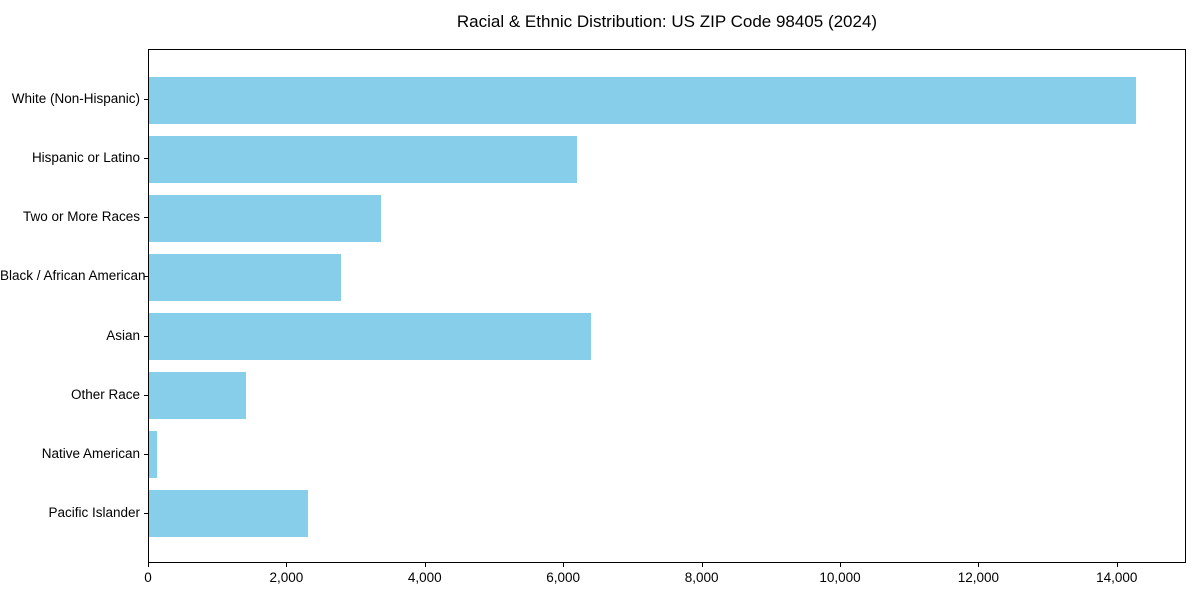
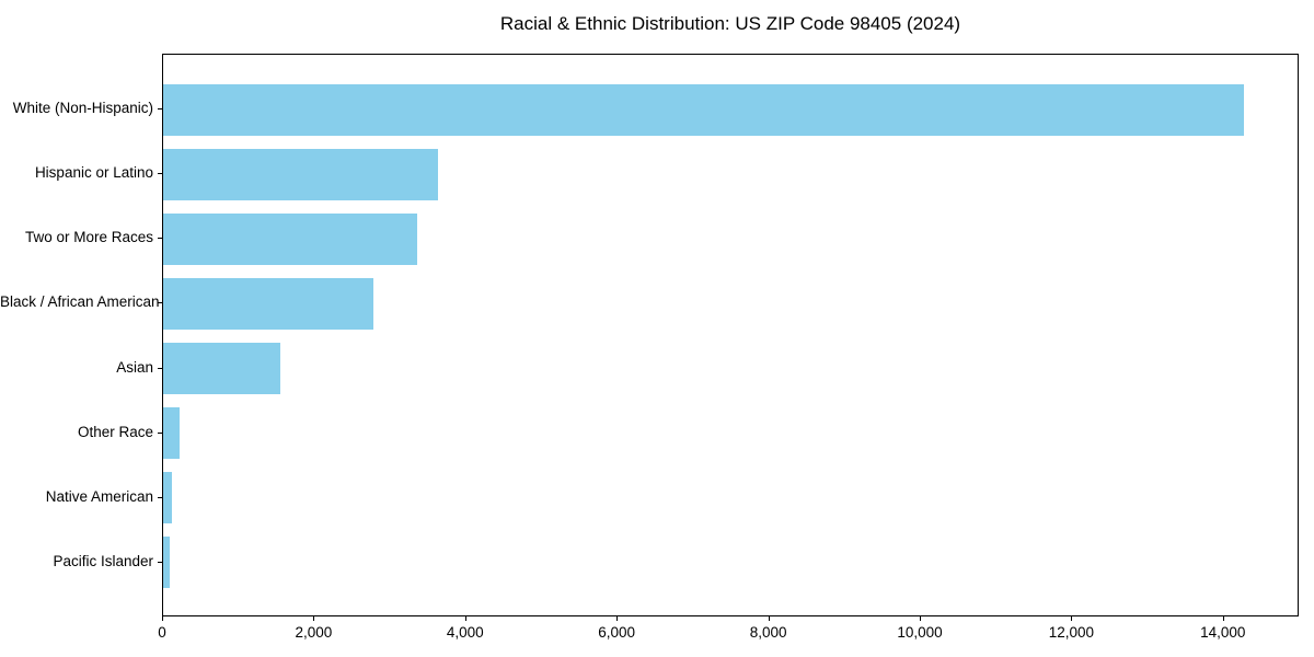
Hispanic or Latino: 6200 -> 3600
Asian: 6400 -> 1600
Other Race: 1400 -> 200
Pacific Islander: 2300 -> 100
